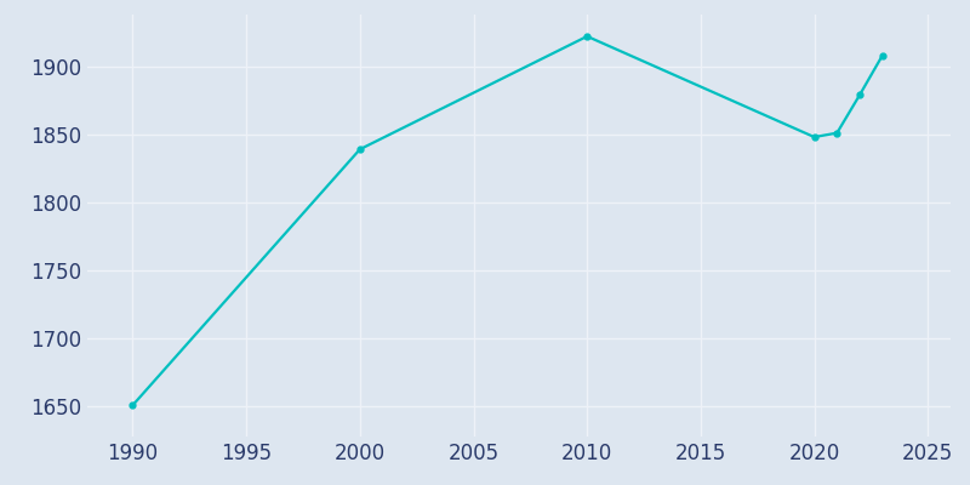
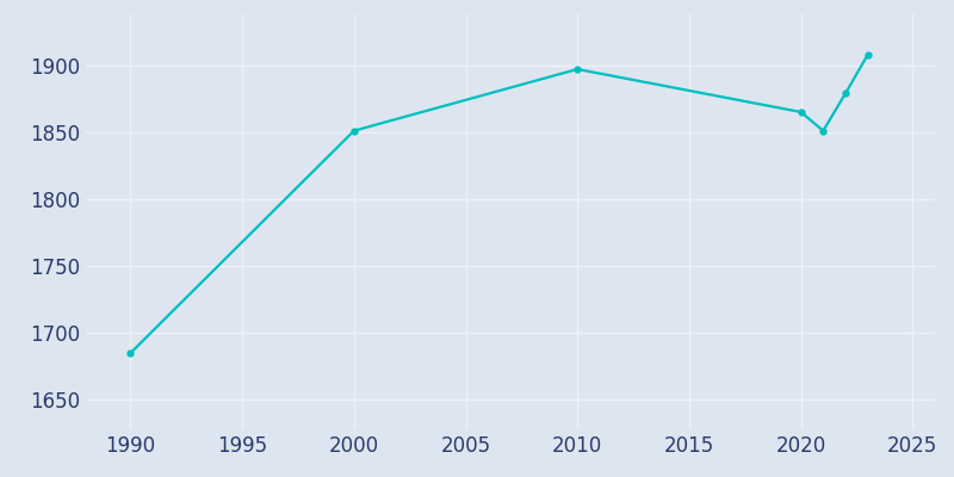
1990: 1651 -> 1685
2000: 1839 -> 1851
2010: 1922 -> 1897
2020: 1848 -> 1865
